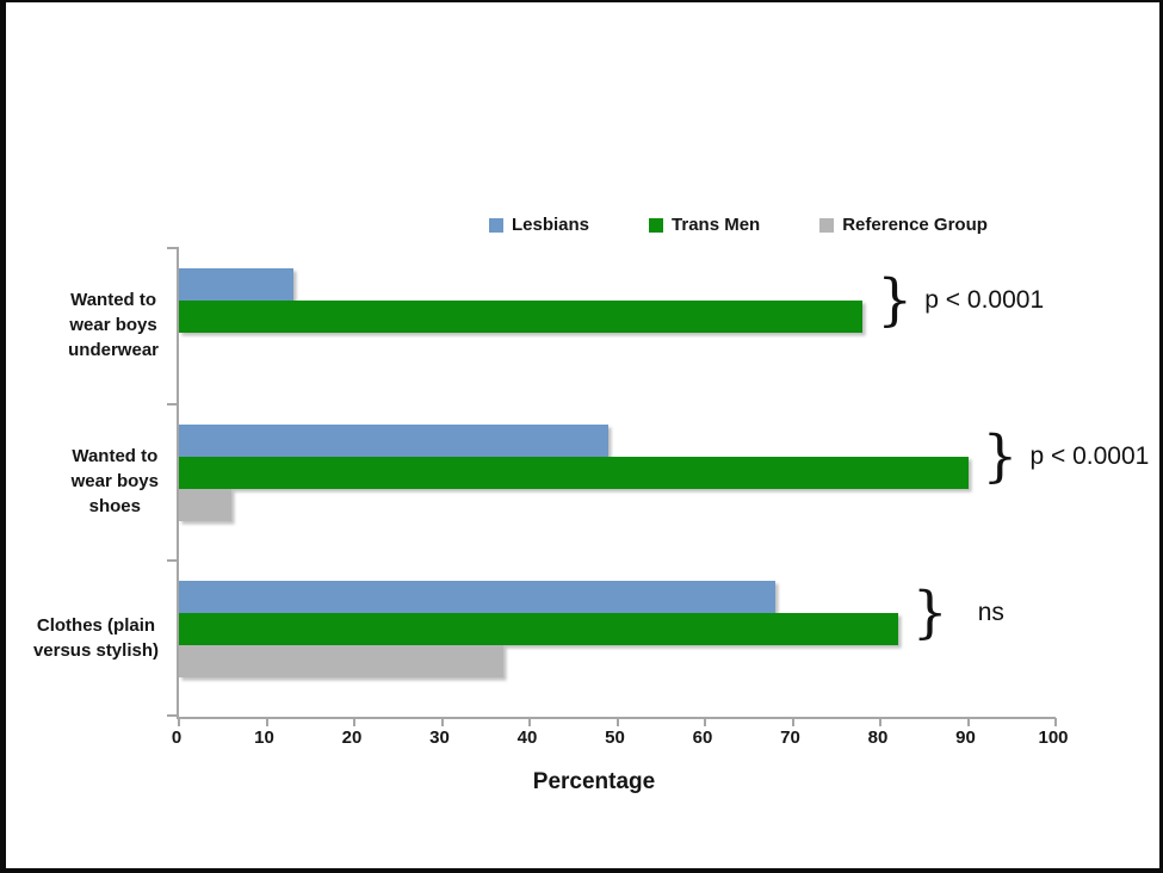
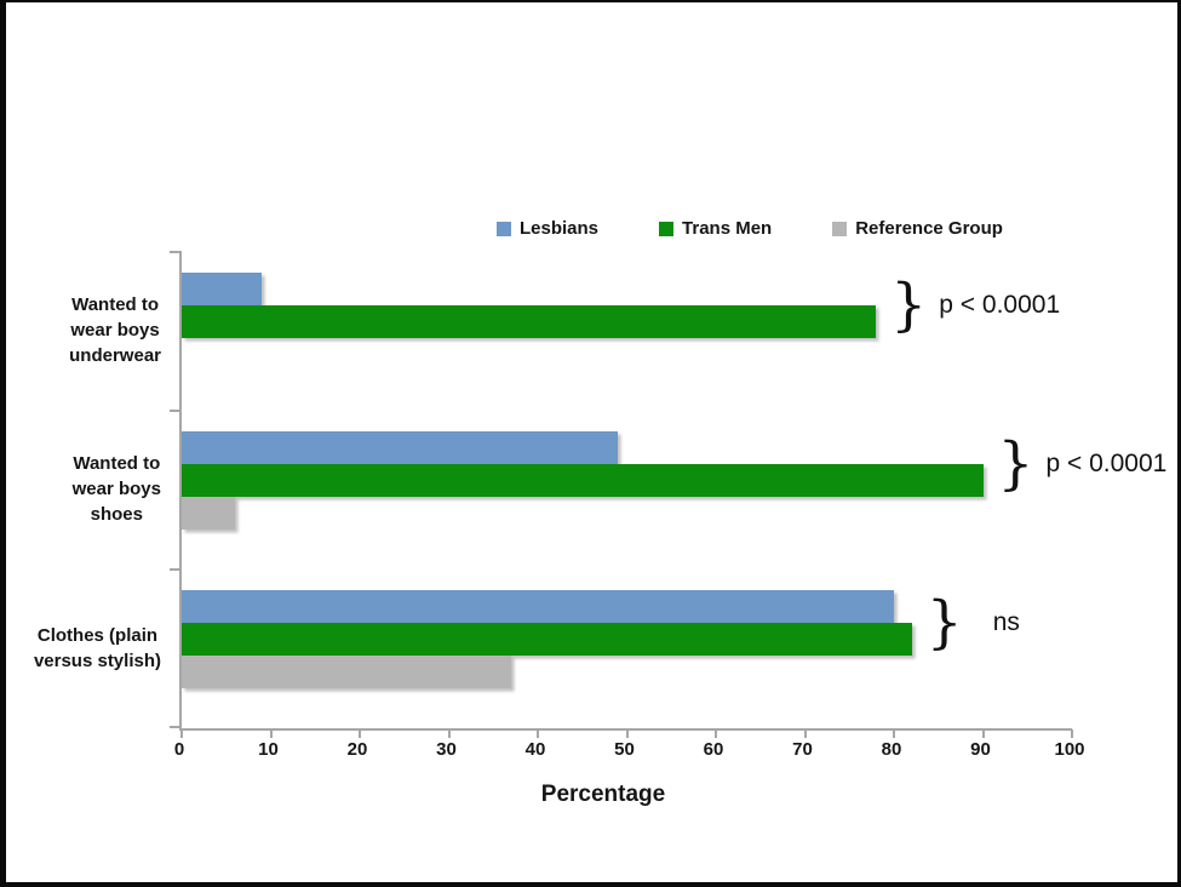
Lesbians/Wanted to wear boys underwear: 13 -> 9
Lesbians/Clothes (plain versus stylish): 68 -> 80
